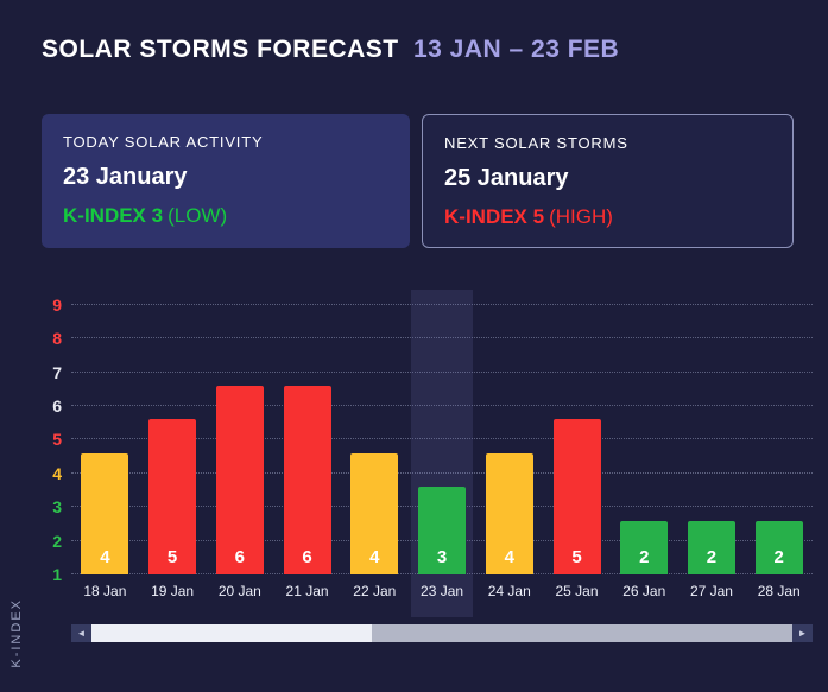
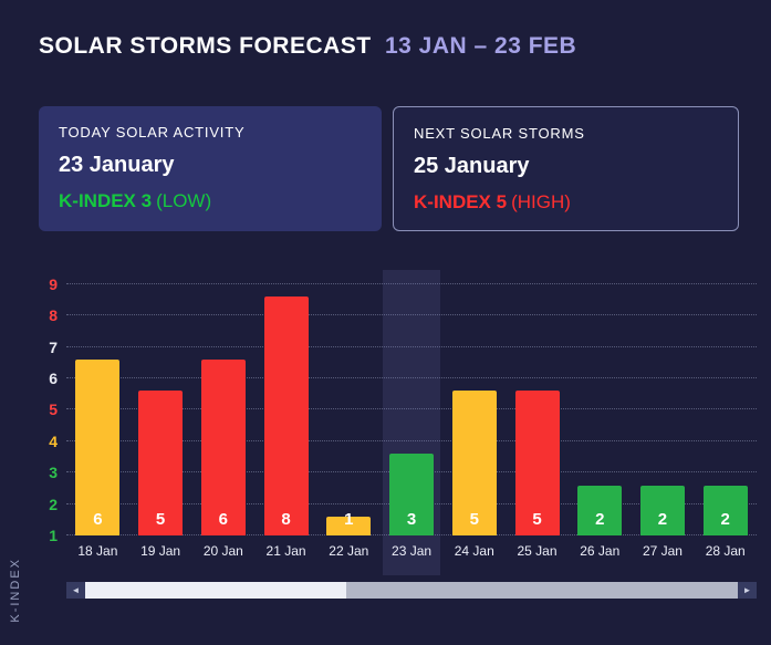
18 Jan: 4 -> 6
21 Jan: 6 -> 8
22 Jan: 4 -> 1
24 Jan: 4 -> 5
